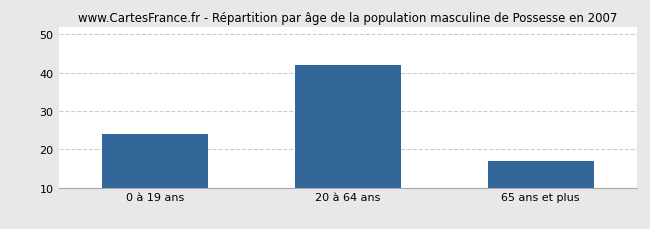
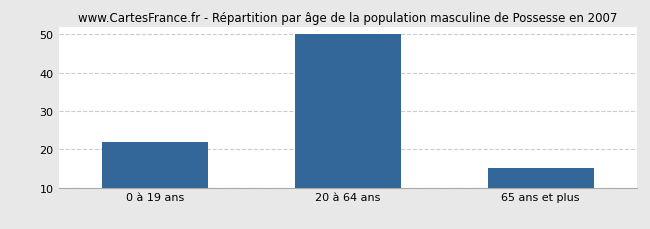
0 à 19 ans: 24 -> 22
20 à 64 ans: 42 -> 50
65 ans et plus: 17 -> 15
